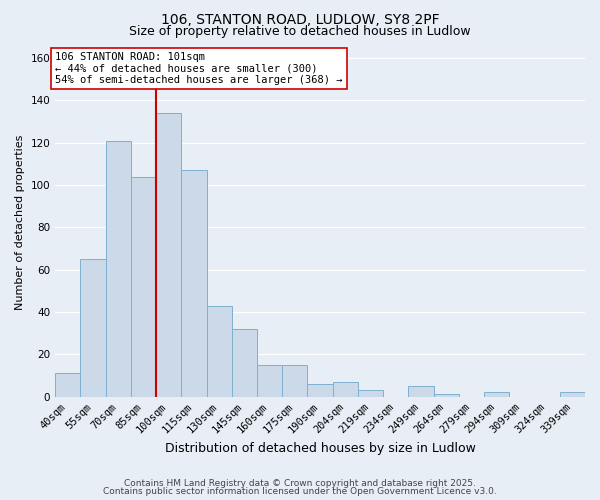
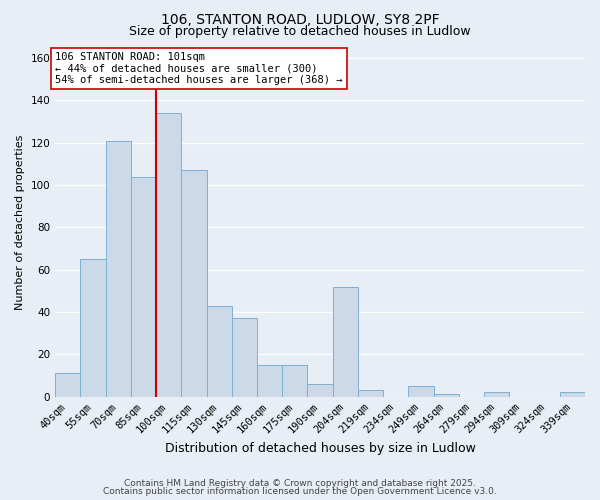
145sqm: 32 -> 37
204sqm: 7 -> 52
